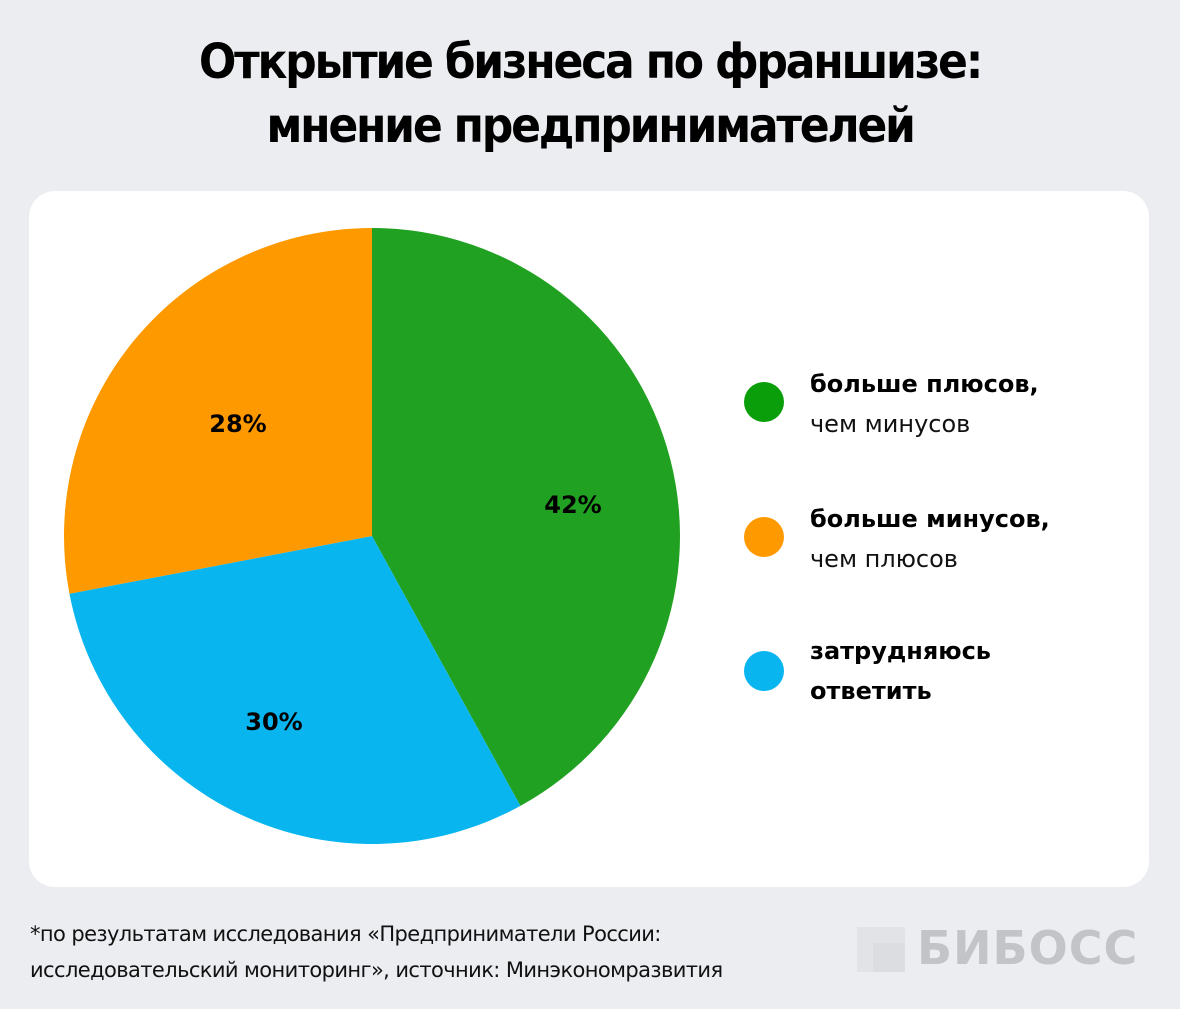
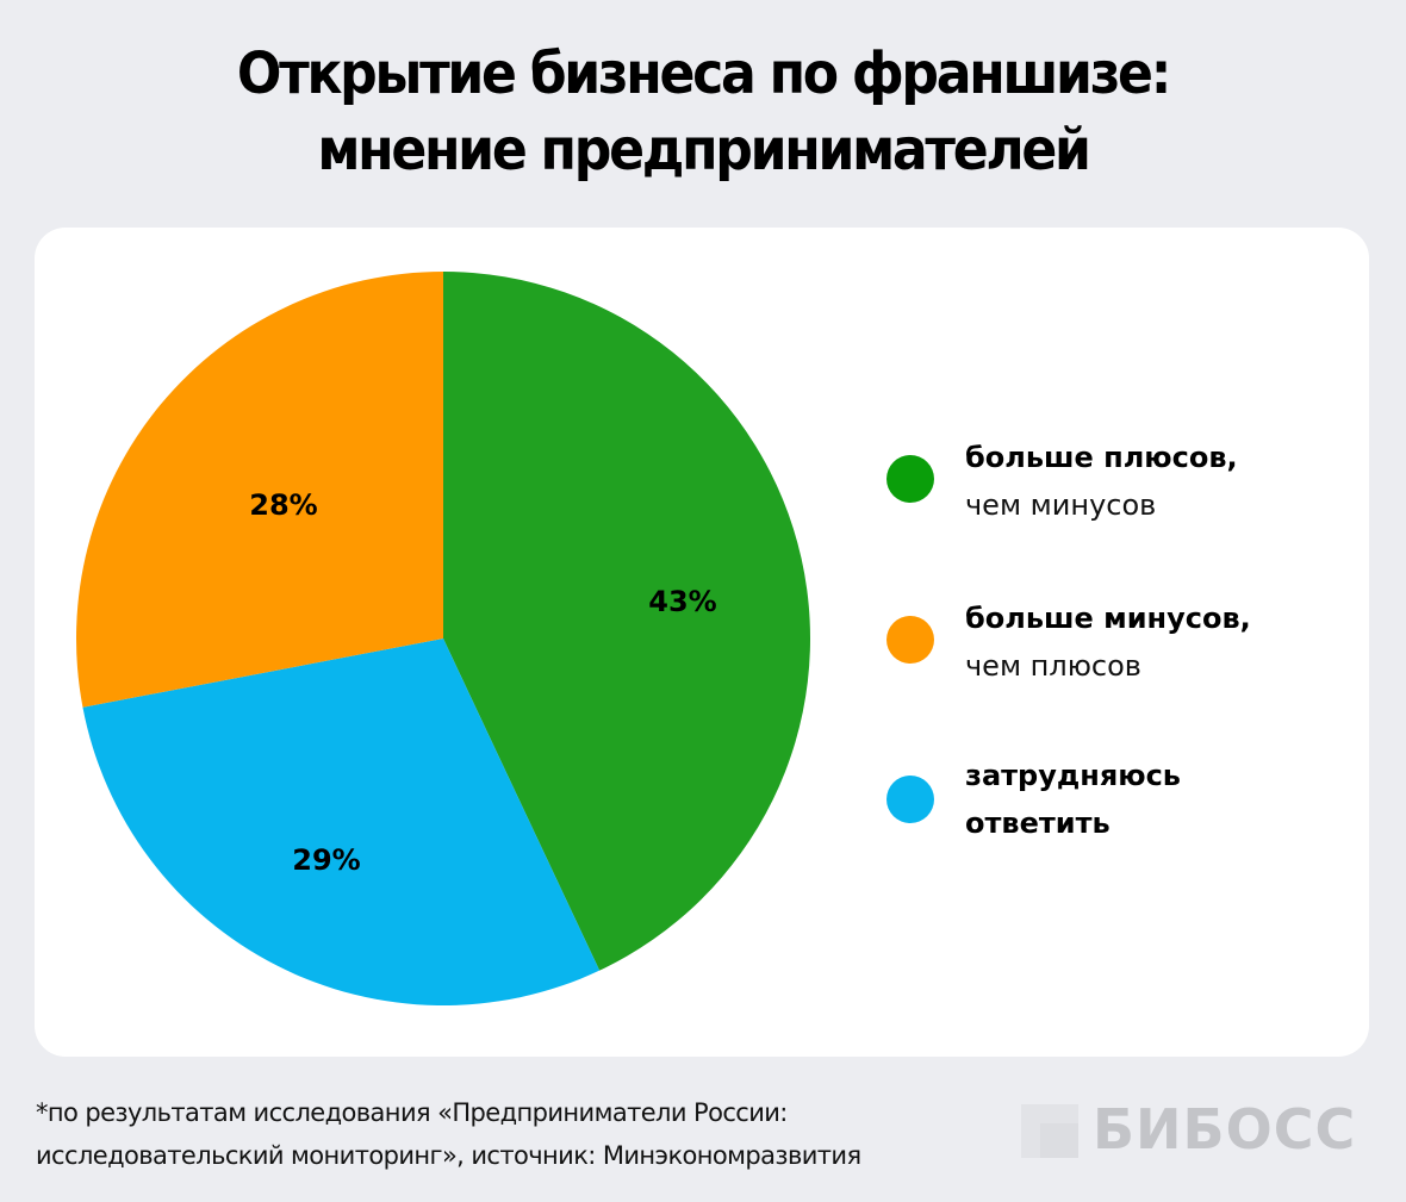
больше плюсов, чем минусов: 42% -> 43%
затрудняюсь ответить: 30% -> 29%
